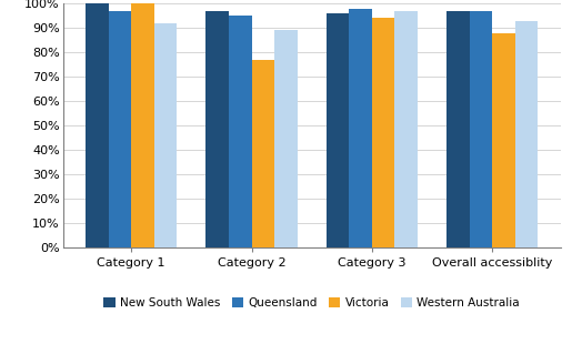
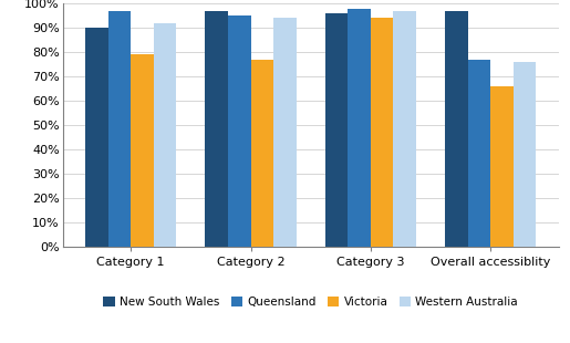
New South Wales/Category 1: 100% -> 90%
Victoria/Category 1: 100% -> 79%
Western Australia/Category 2: 89% -> 94%
Queensland/Overall accessiblity: 97% -> 77%
Victoria/Overall accessiblity: 88% -> 66%
Western Australia/Overall accessiblity: 93% -> 76%
